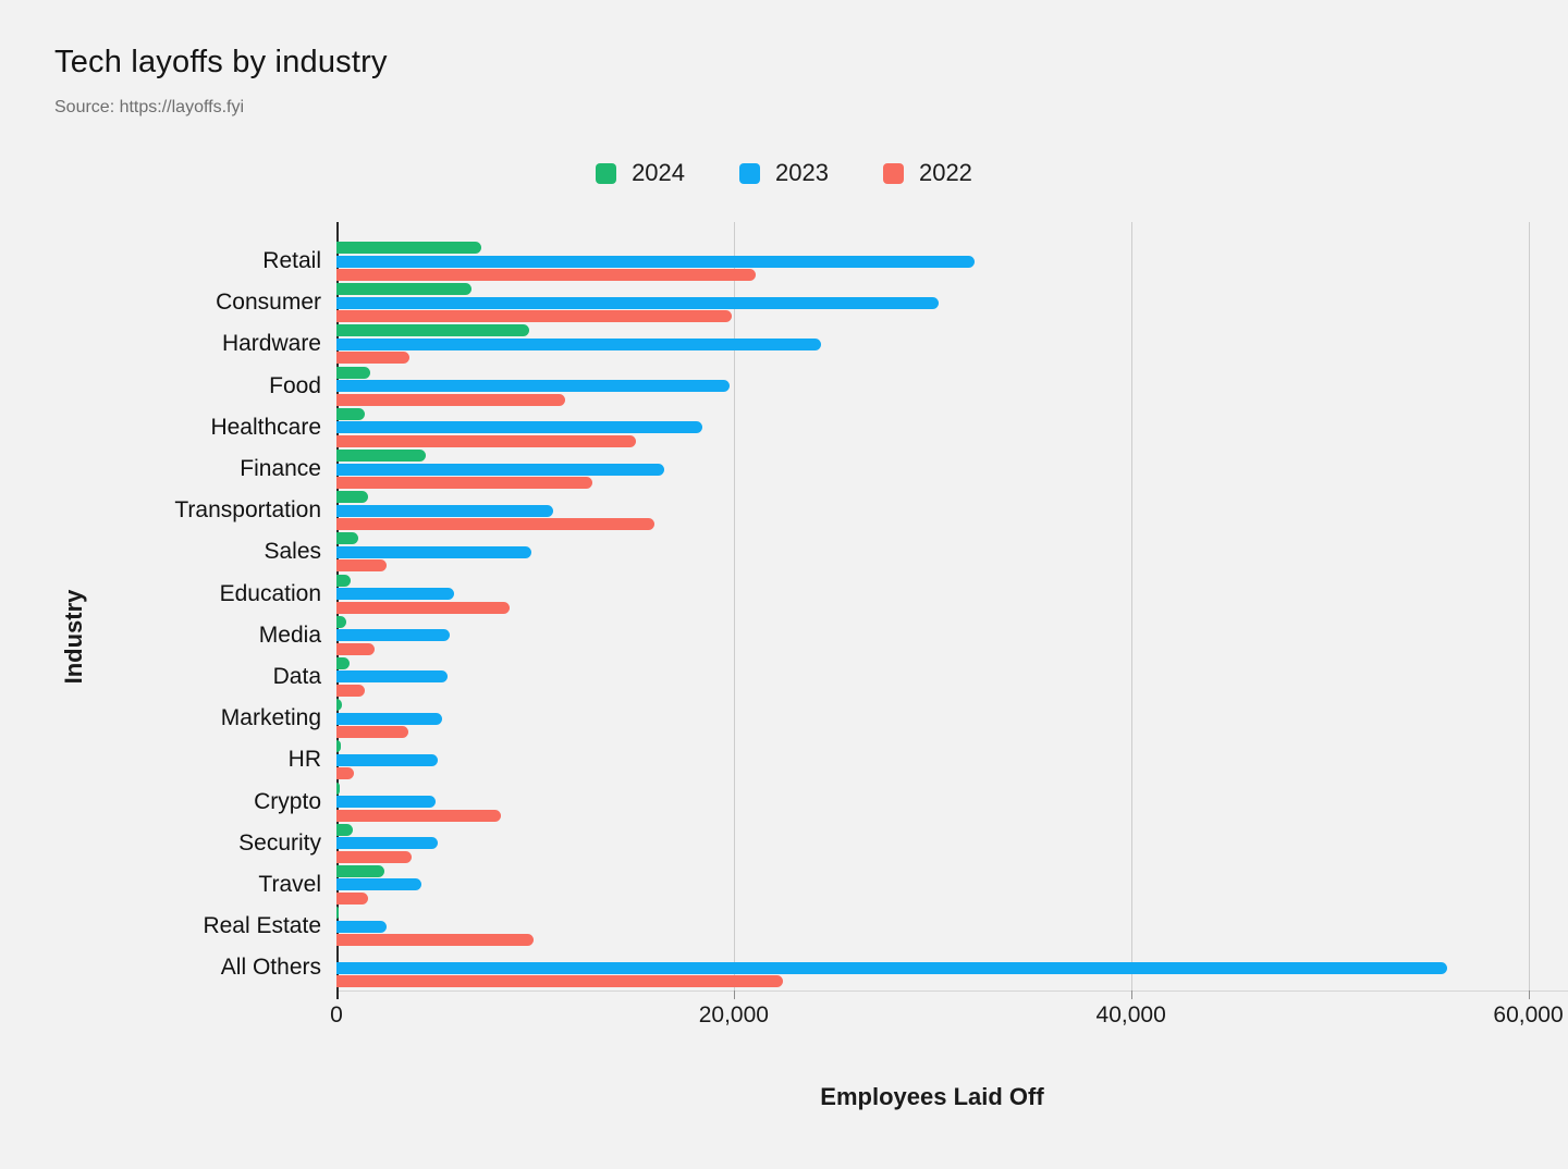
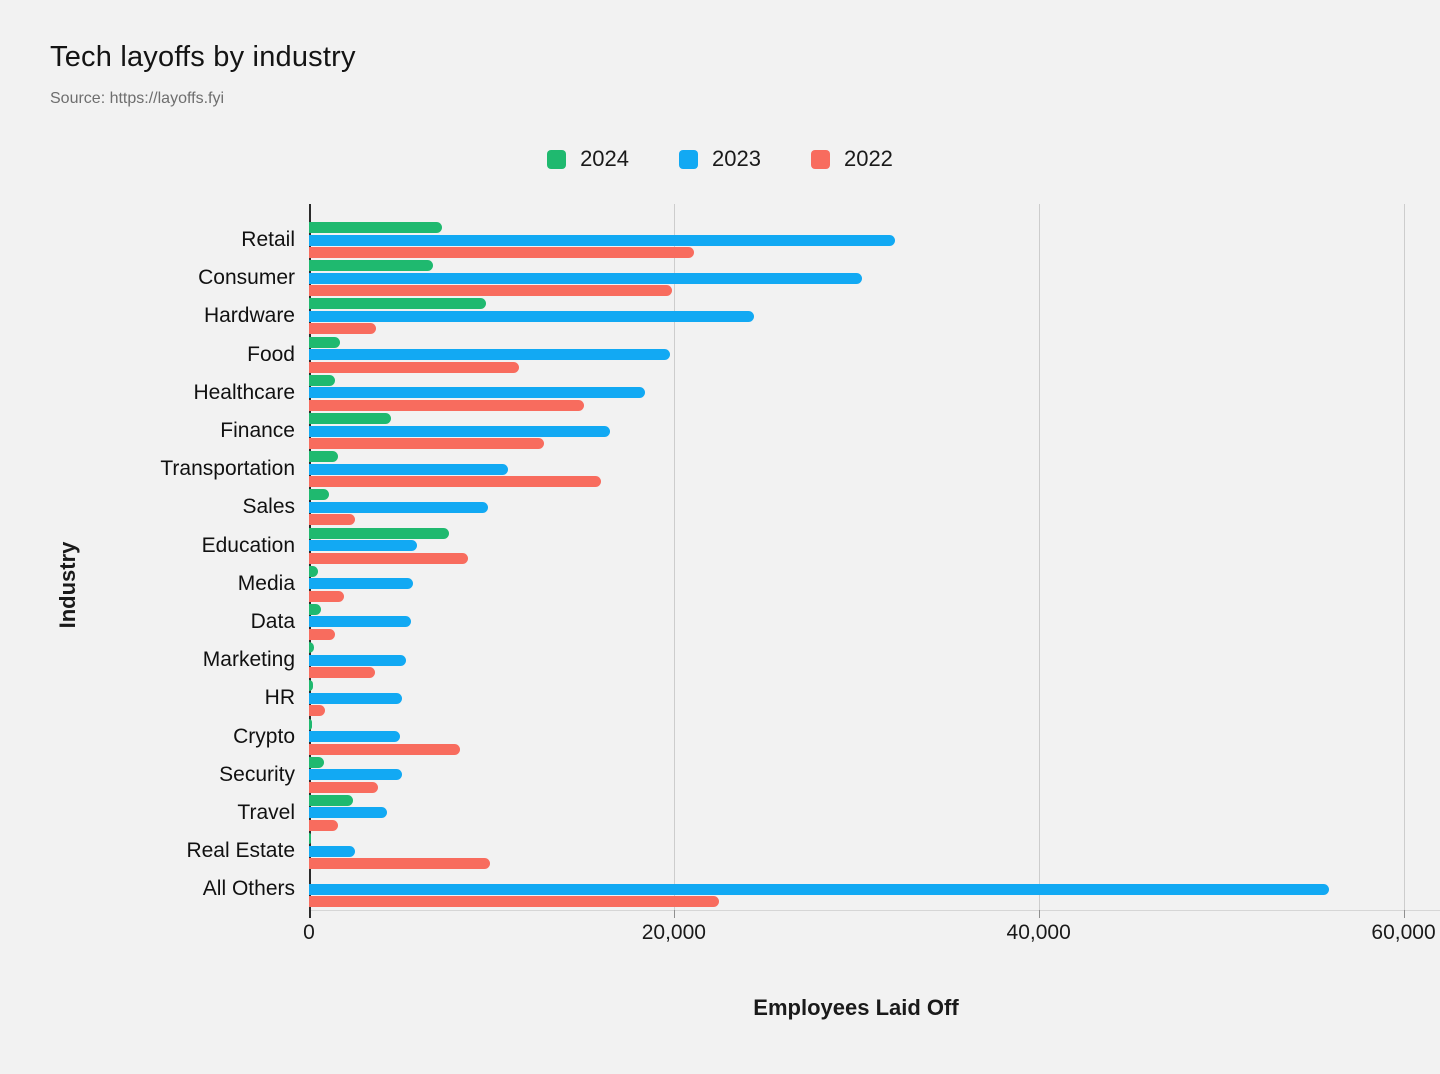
2024/Education: 700 -> 7700
